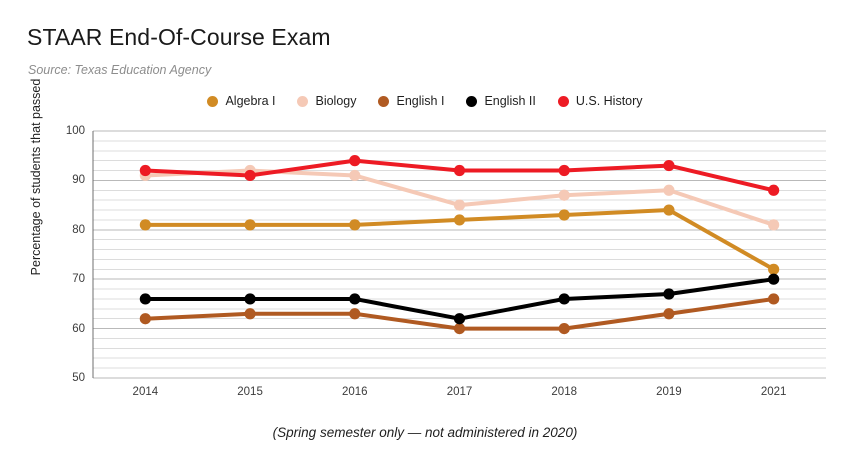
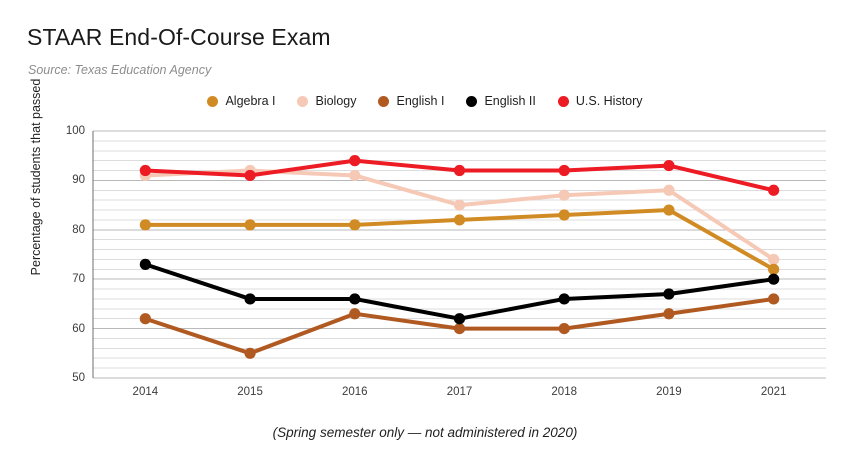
English II/2014: 66 -> 73
English I/2015: 63 -> 55
Biology/2021: 81 -> 74
